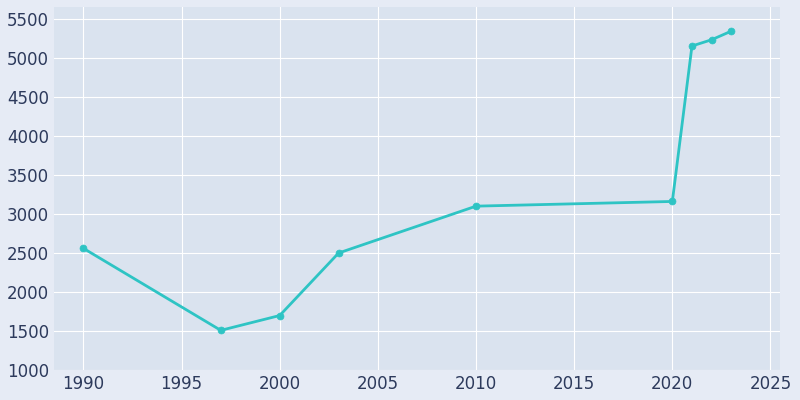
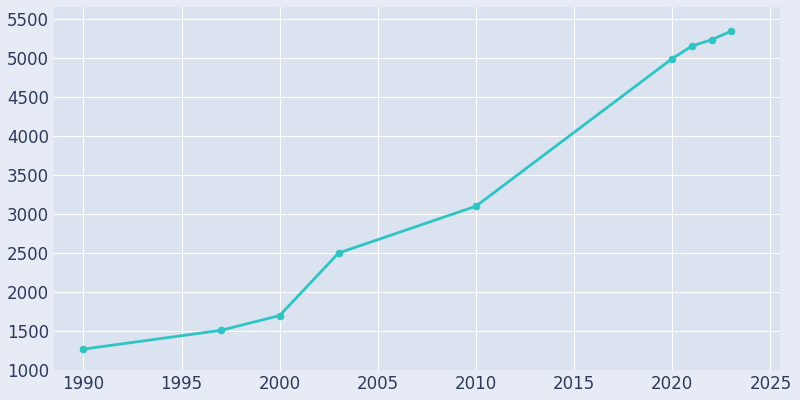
1990: 2560 -> 1270
2020: 3160 -> 4990
